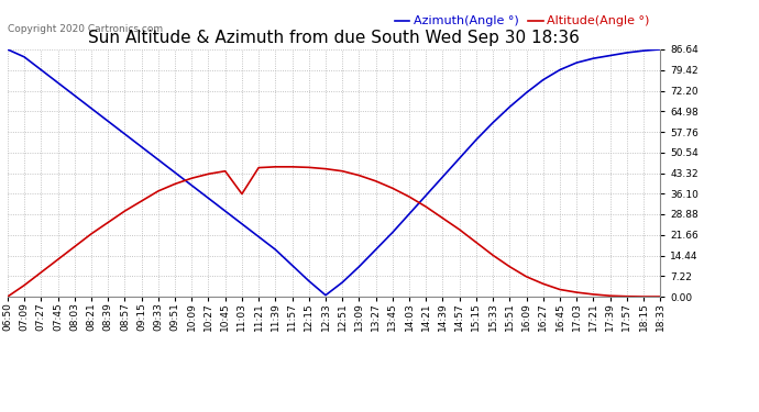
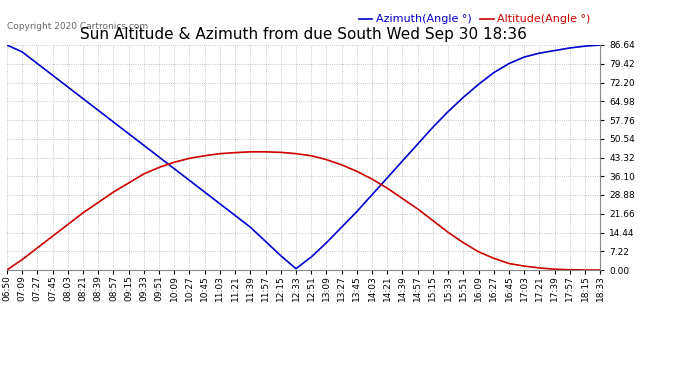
Altitude(Angle °)/11:03: 36.0 -> 44.8
